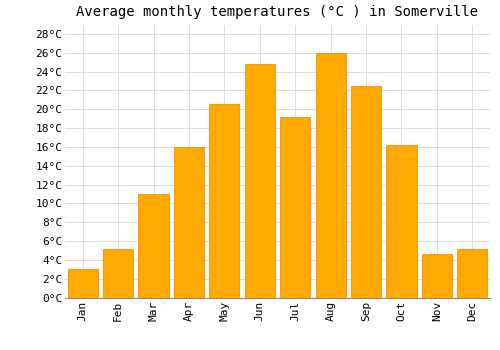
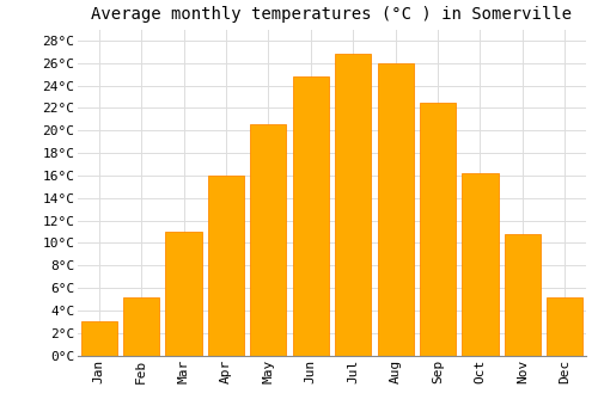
Jul: 19.2°C -> 26.8°C
Nov: 4.6°C -> 10.8°C
